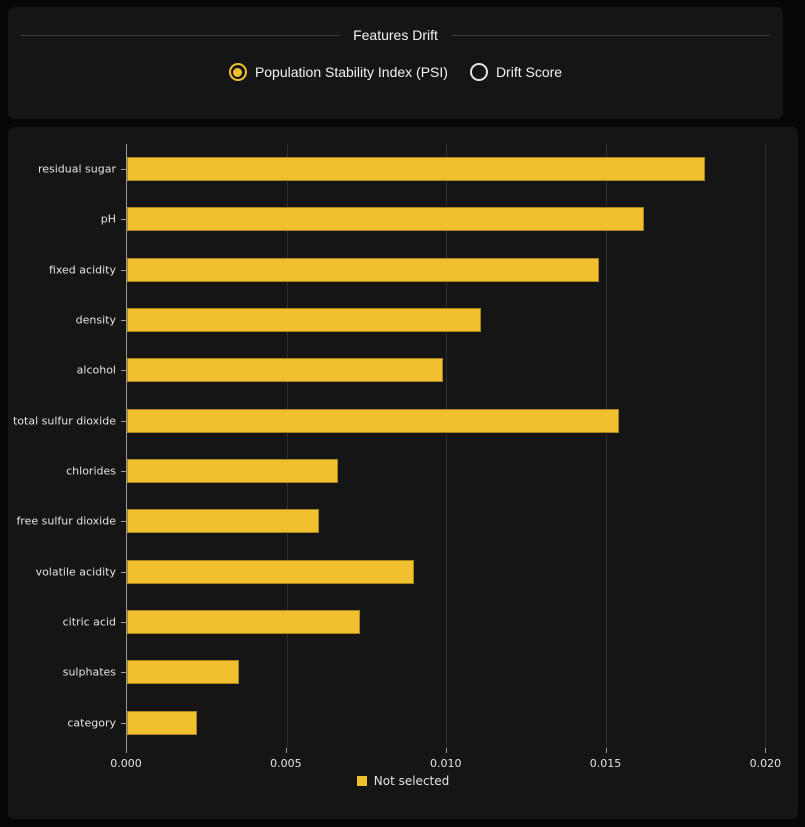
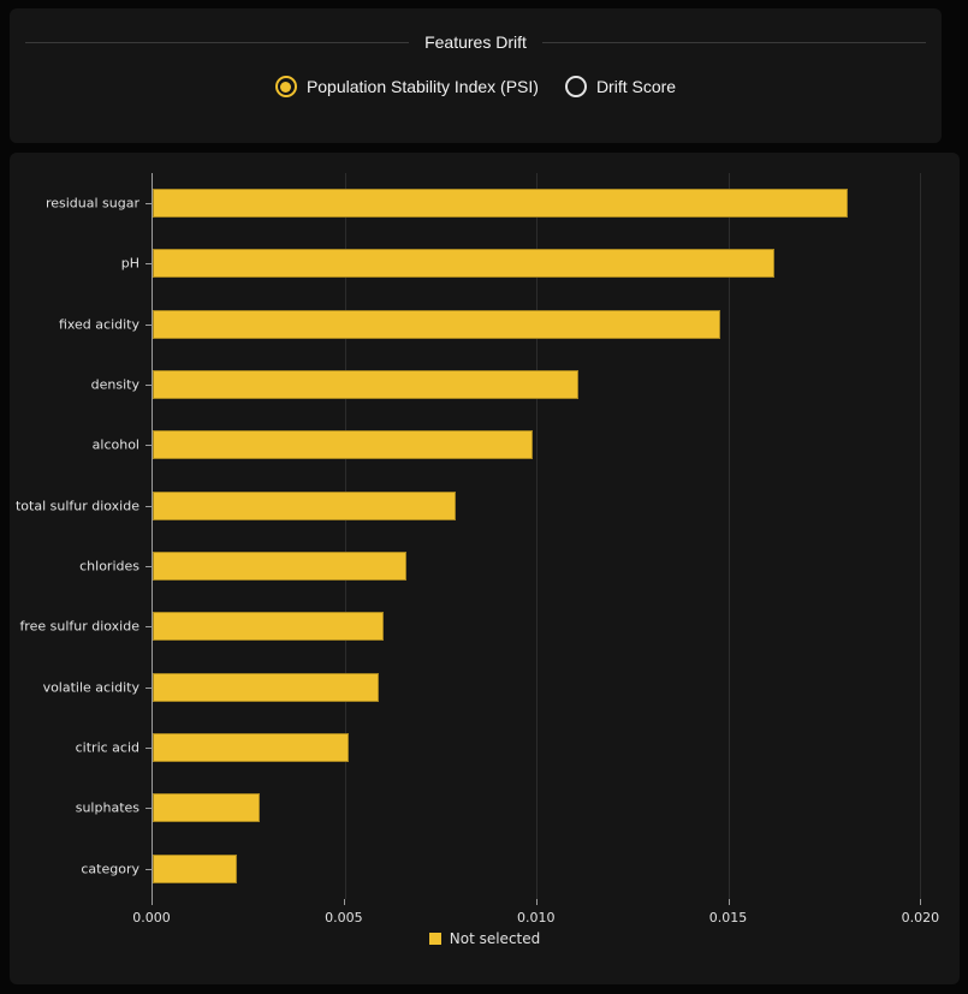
total sulfur dioxide: 0.0154 -> 0.0079
volatile acidity: 0.0090 -> 0.0059
citric acid: 0.0073 -> 0.0051
sulphates: 0.0035 -> 0.0028
